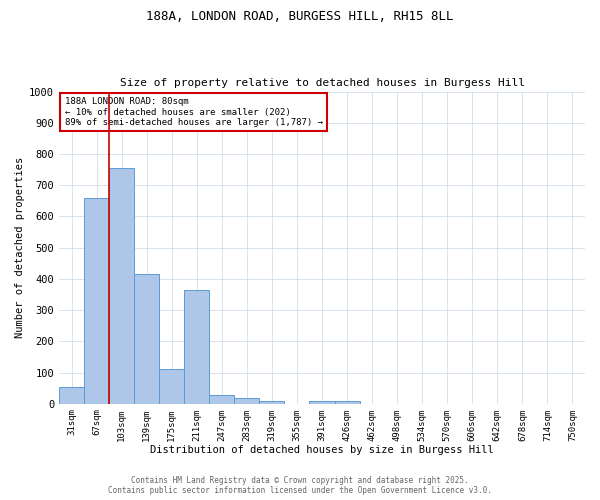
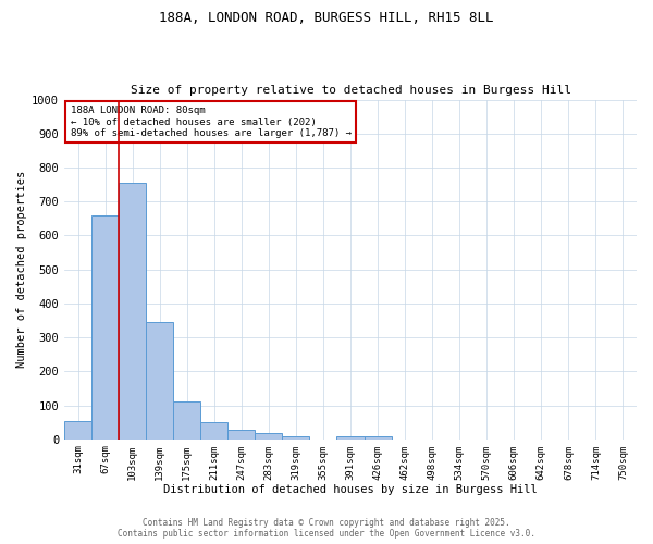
139sqm: 415 -> 345
211sqm: 365 -> 50
